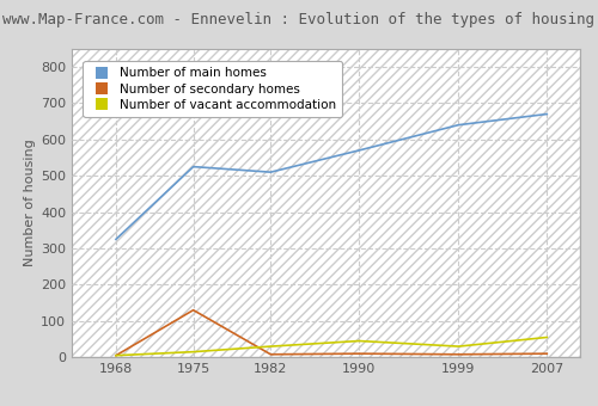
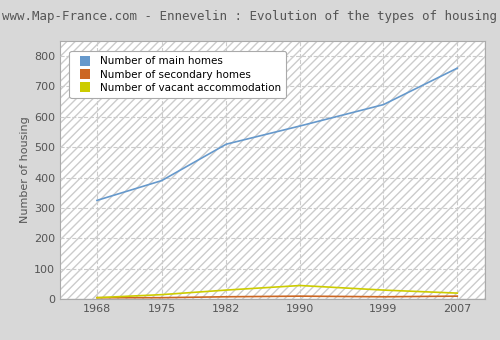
Number of main homes/1975: 525 -> 390
Number of secondary homes/1975: 130 -> 5
Number of main homes/2007: 670 -> 760
Number of vacant accommodation/2007: 55 -> 20
